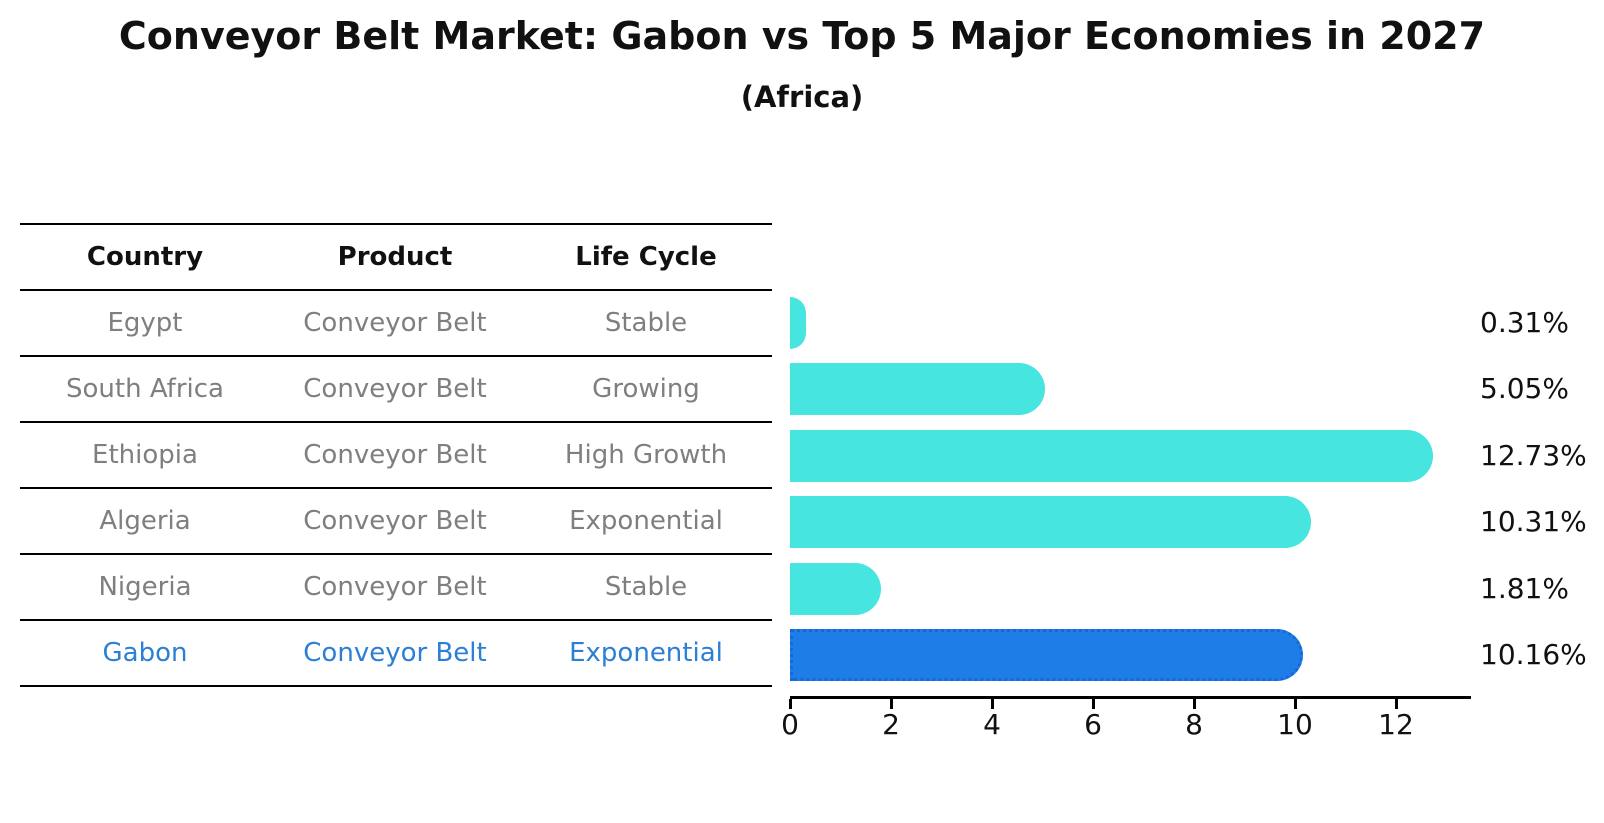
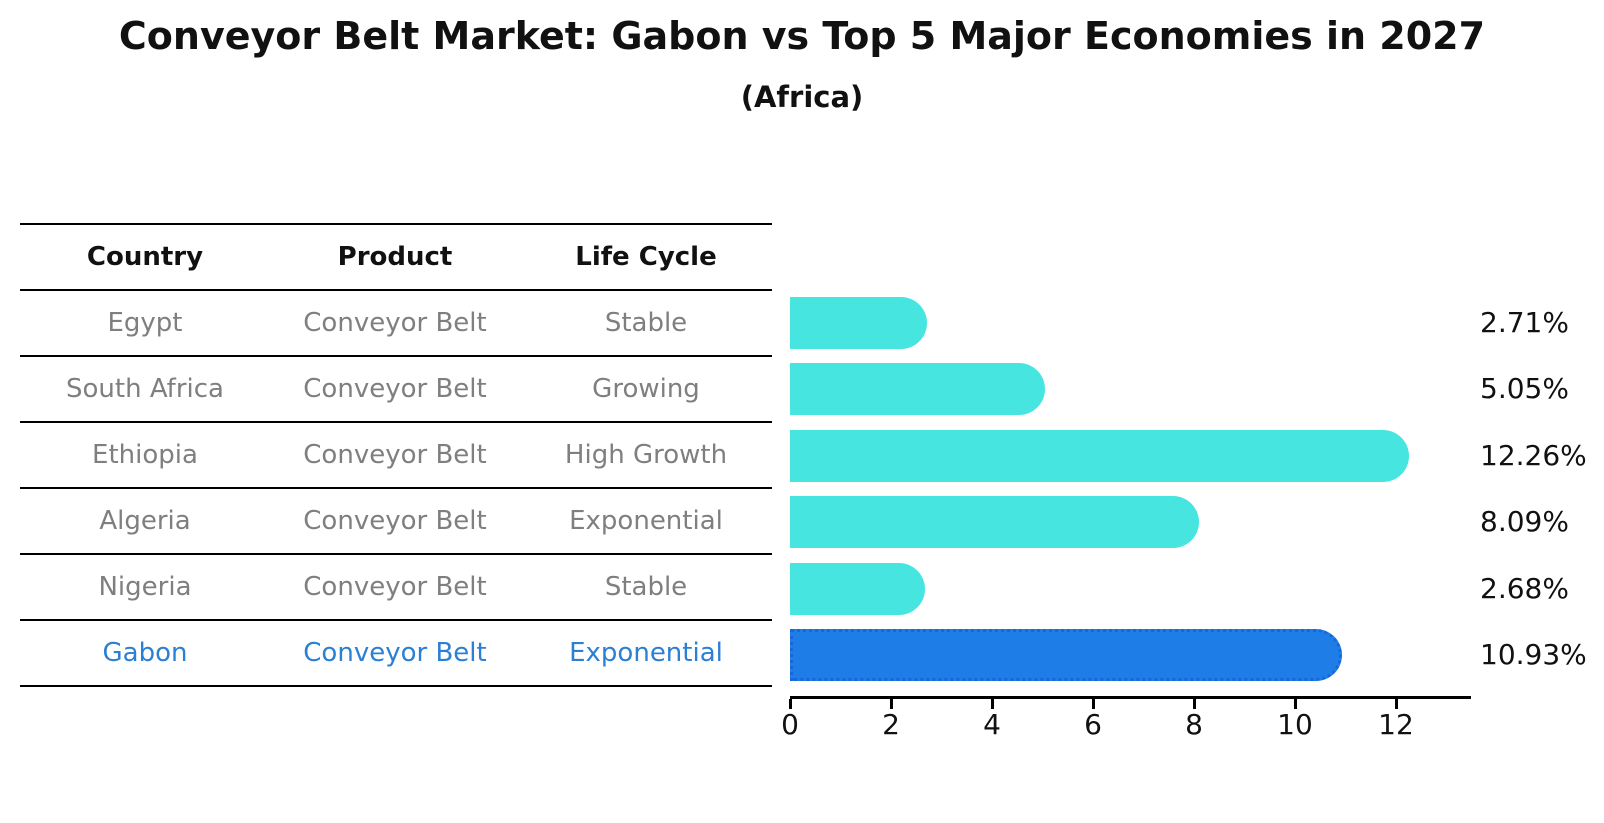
Egypt: 0.31% -> 2.71%
Ethiopia: 12.73% -> 12.26%
Algeria: 10.31% -> 8.09%
Nigeria: 1.81% -> 2.68%
Gabon: 10.16% -> 10.93%
